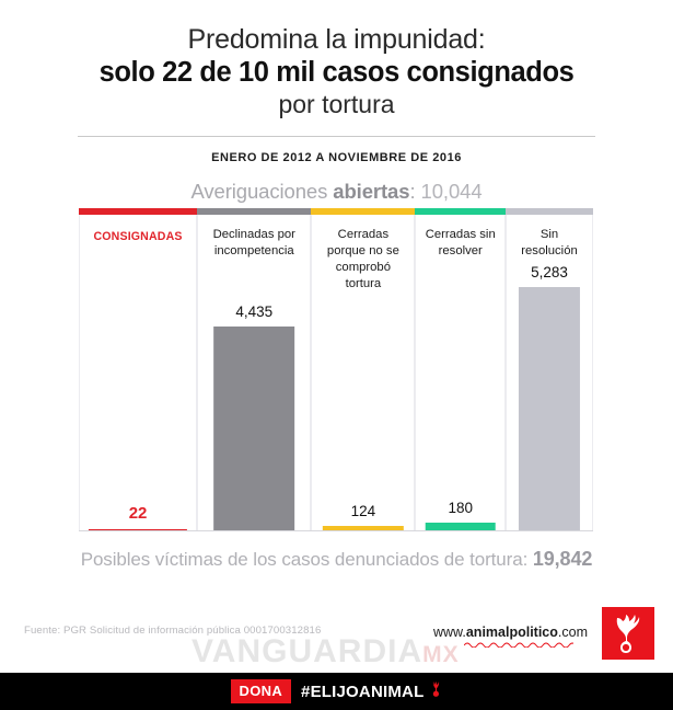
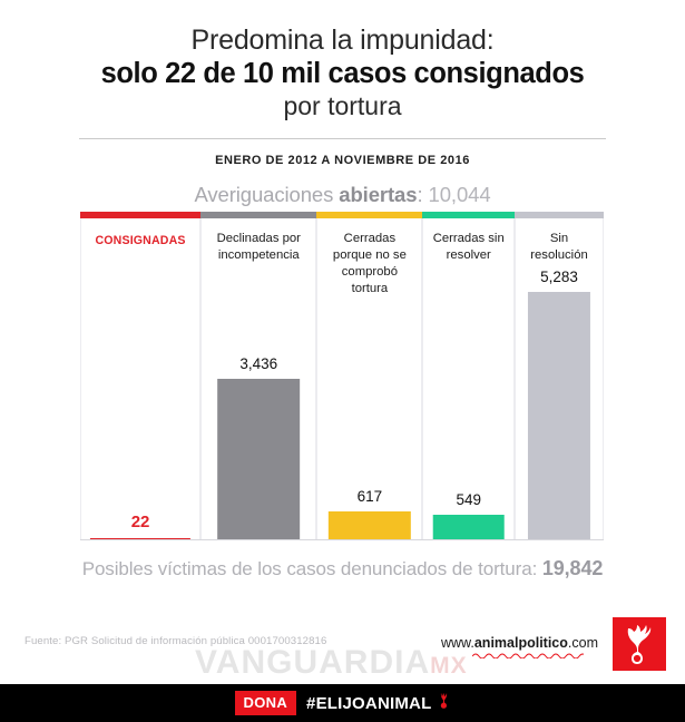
Declinadas por incompetencia: 4,435 -> 3,436
Cerradas porque no se comprobó tortura: 124 -> 617
Cerradas sin resolver: 180 -> 549
